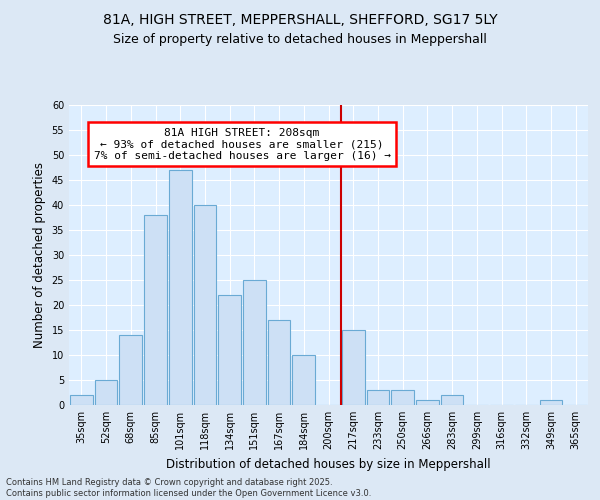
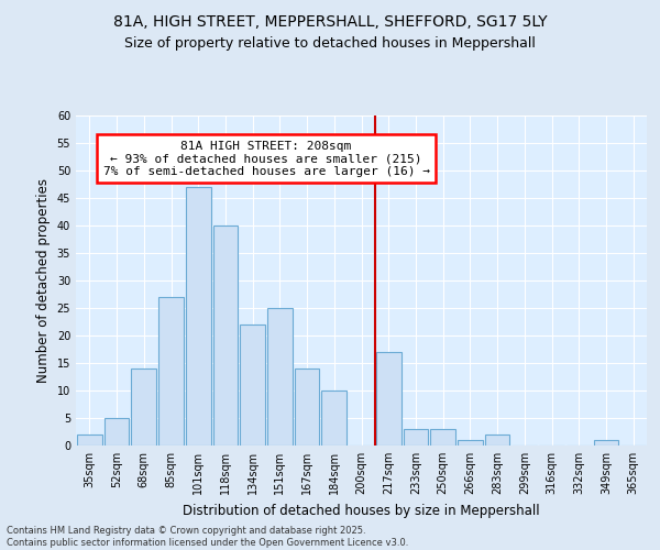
85sqm: 38 -> 27
167sqm: 17 -> 14
217sqm: 15 -> 17
